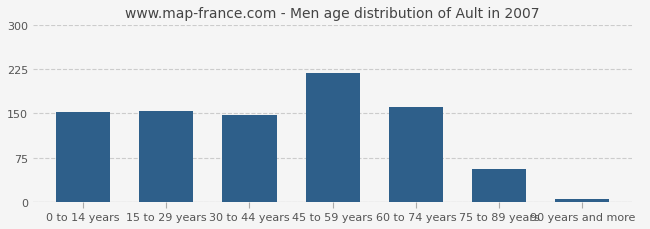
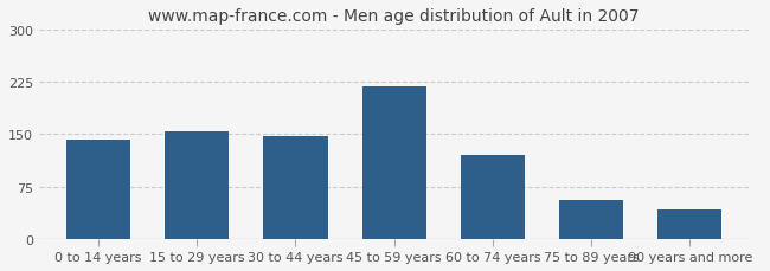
0 to 14 years: 153 -> 142
60 to 74 years: 161 -> 120
90 years and more: 4 -> 42
